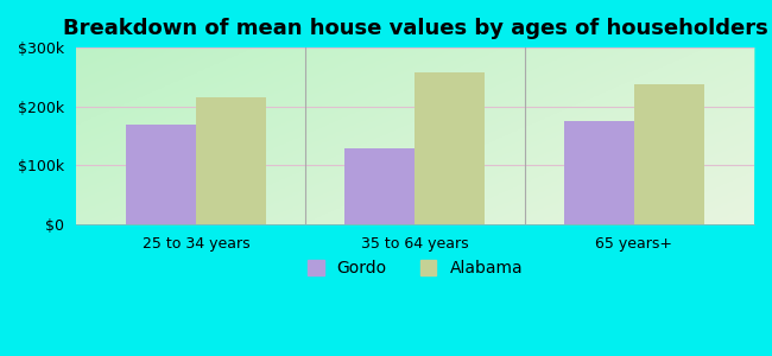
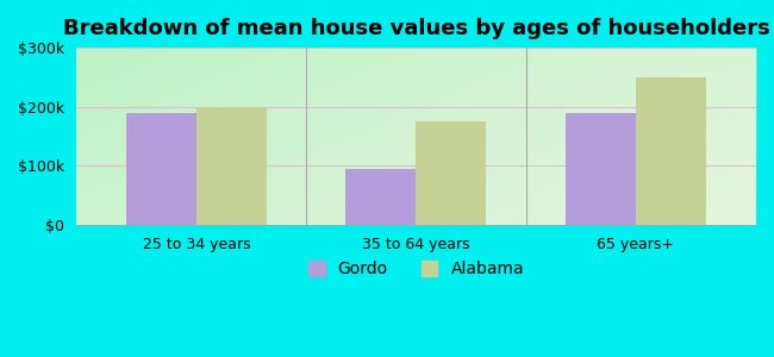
Gordo/25 to 34 years: $170k -> $190k
Alabama/25 to 34 years: $215k -> $200k
Gordo/35 to 64 years: $130k -> $95k
Alabama/35 to 64 years: $258k -> $175k
Gordo/65 years+: $175k -> $190k
Alabama/65 years+: $238k -> $250k
